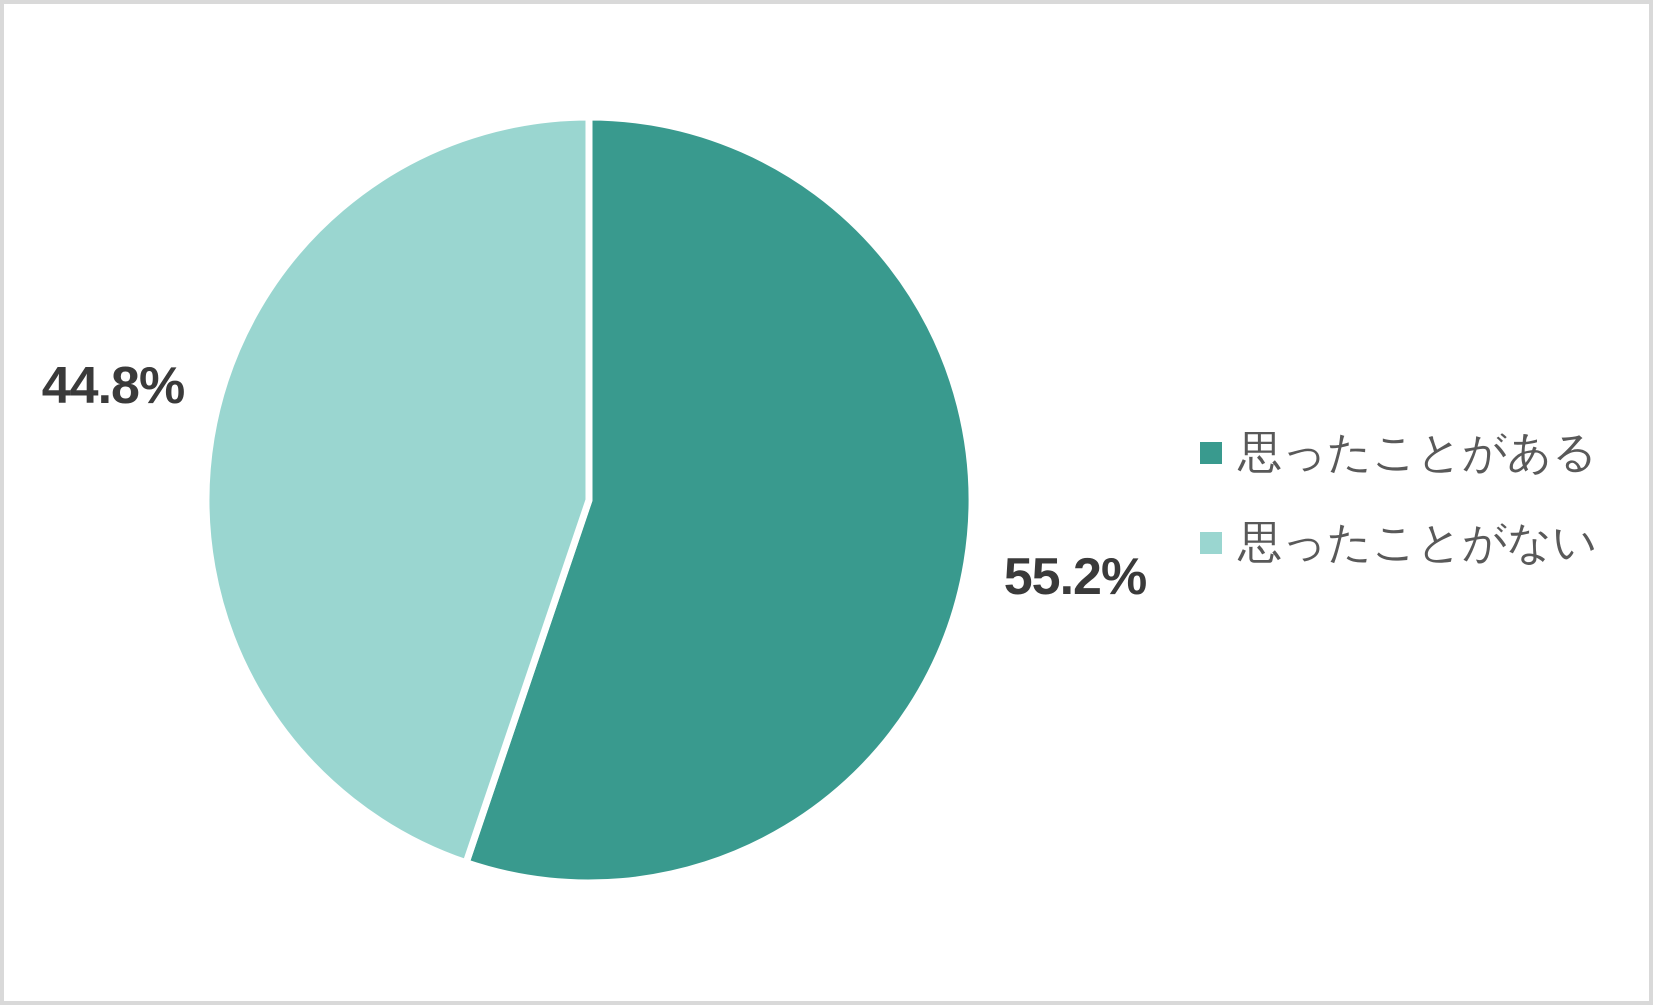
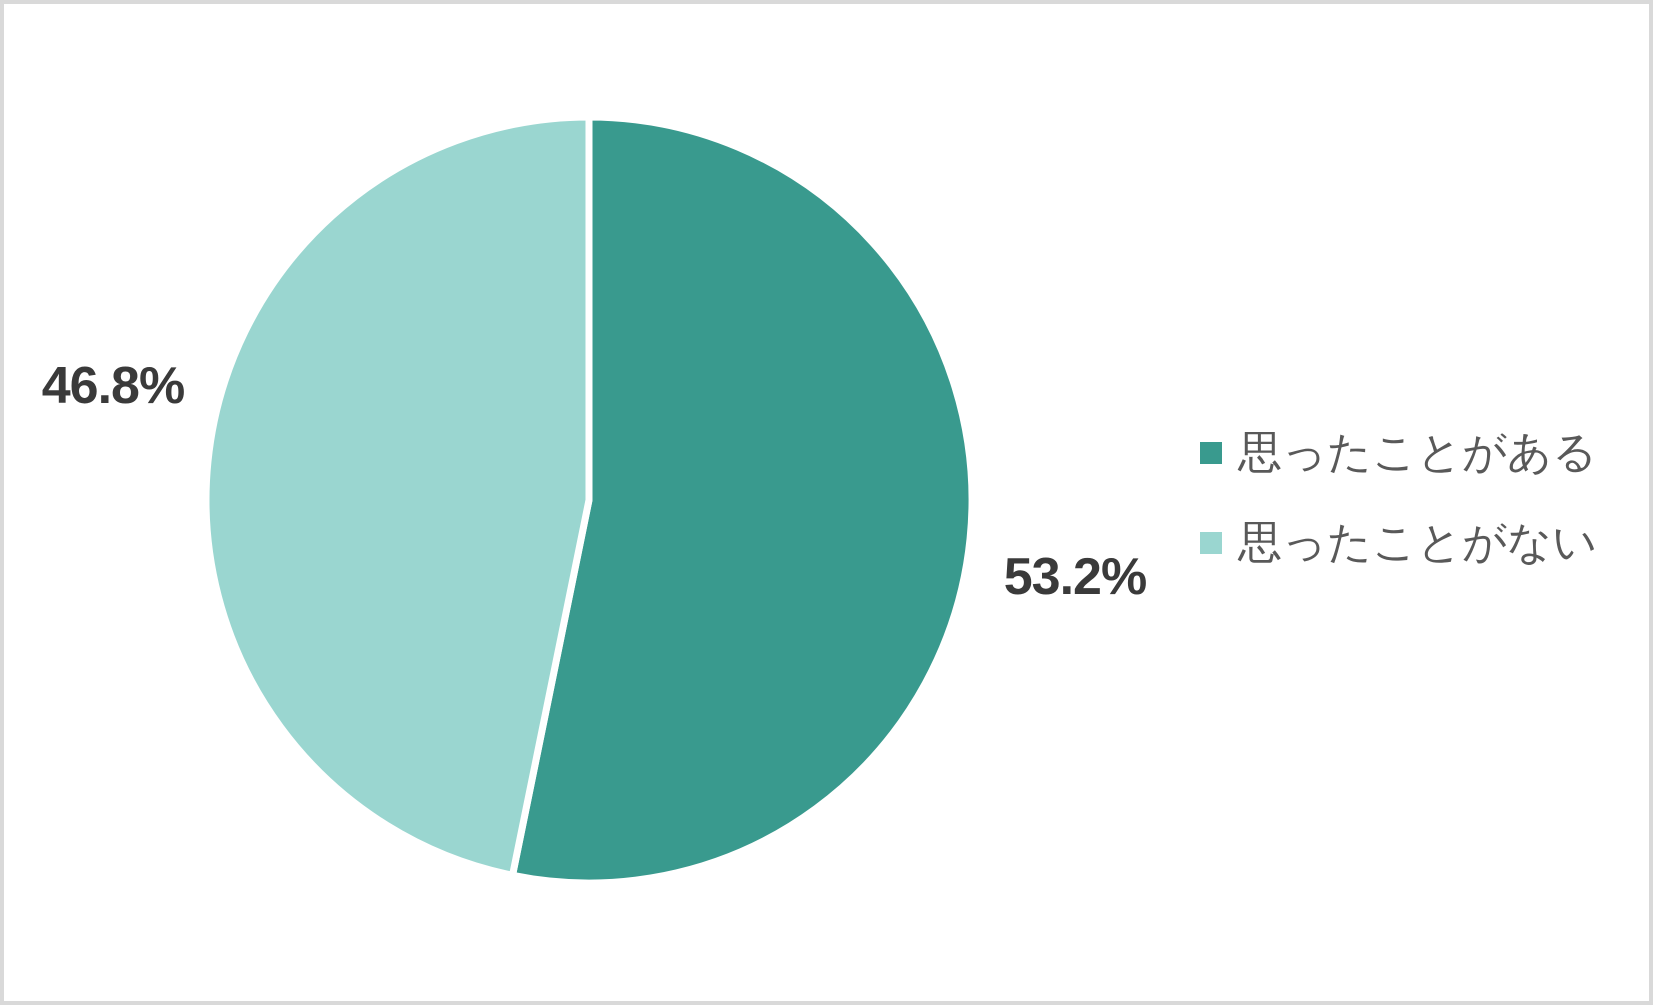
思ったことがある: 55.2% -> 53.2%
思ったことがない: 44.8% -> 46.8%
